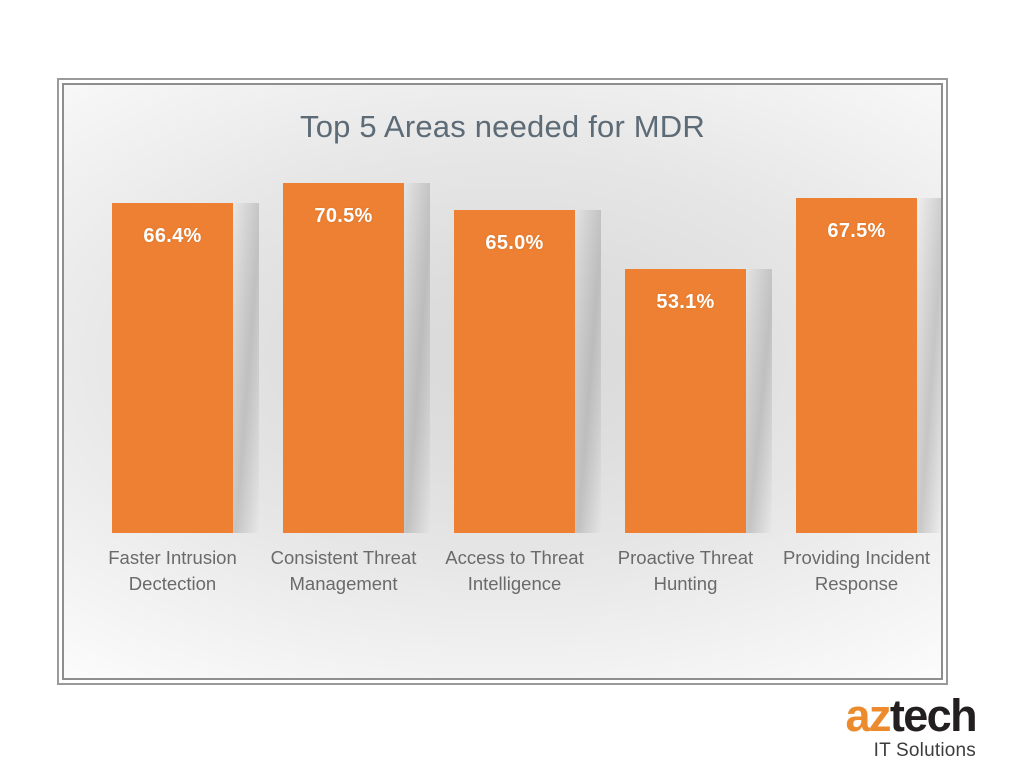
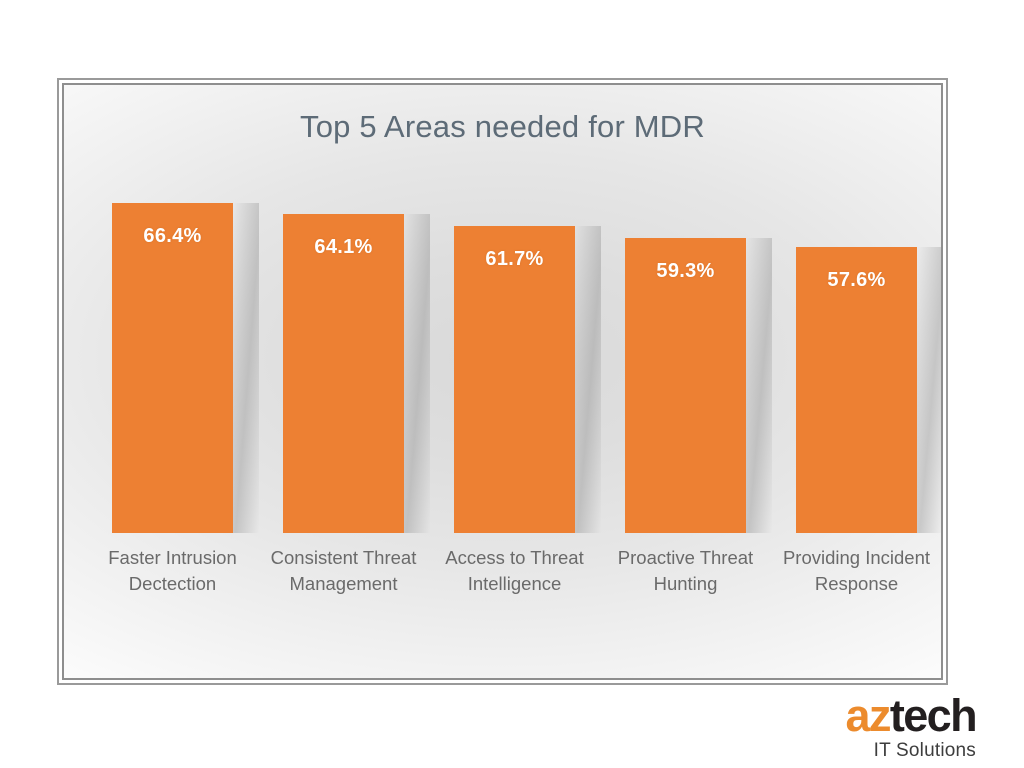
Consistent Threat Management: 70.5% -> 64.1%
Access to Threat Intelligence: 65.0% -> 61.7%
Proactive Threat Hunting: 53.1% -> 59.3%
Providing Incident Response: 67.5% -> 57.6%
